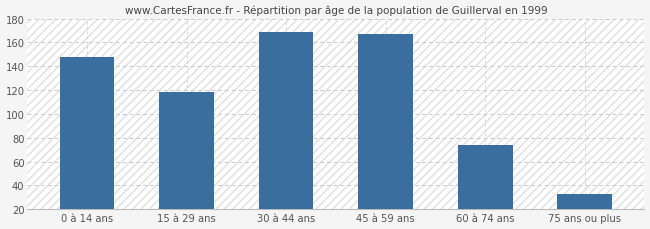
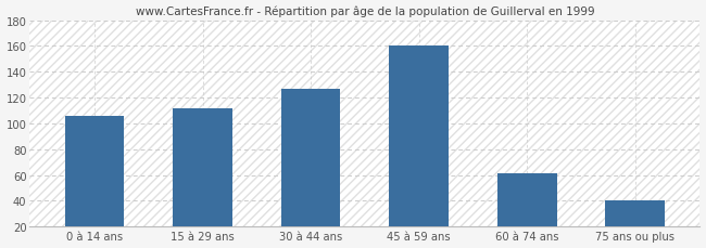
0 à 14 ans: 148 -> 106
15 à 29 ans: 118 -> 112
30 à 44 ans: 169 -> 127
45 à 59 ans: 167 -> 160
60 à 74 ans: 74 -> 61
75 ans ou plus: 33 -> 40
